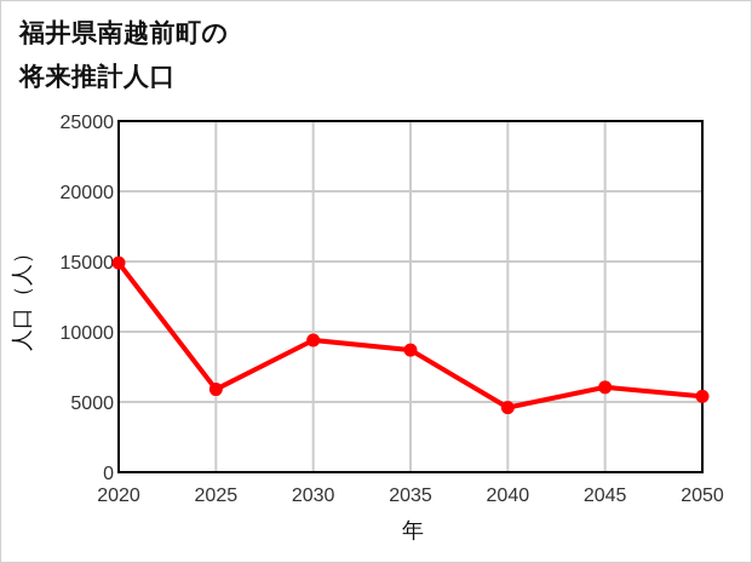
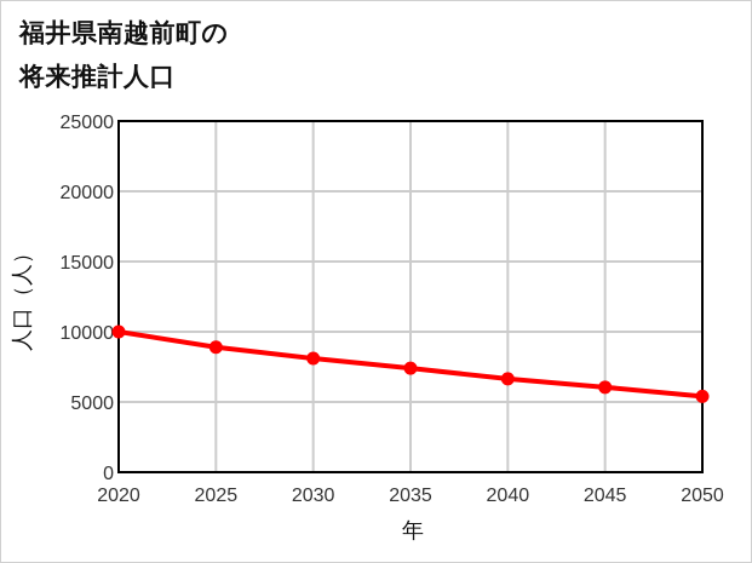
2020: 14900 -> 10000
2025: 5900 -> 8900
2030: 9400 -> 8100
2035: 8700 -> 7400
2040: 4600 -> 6600
